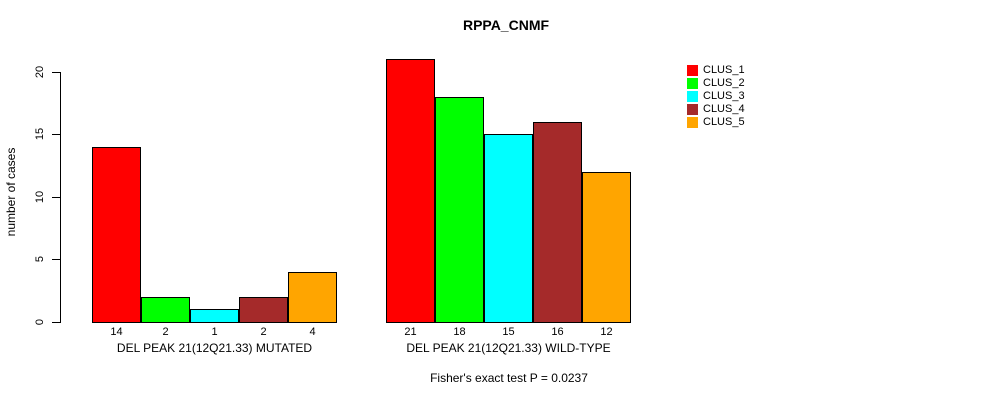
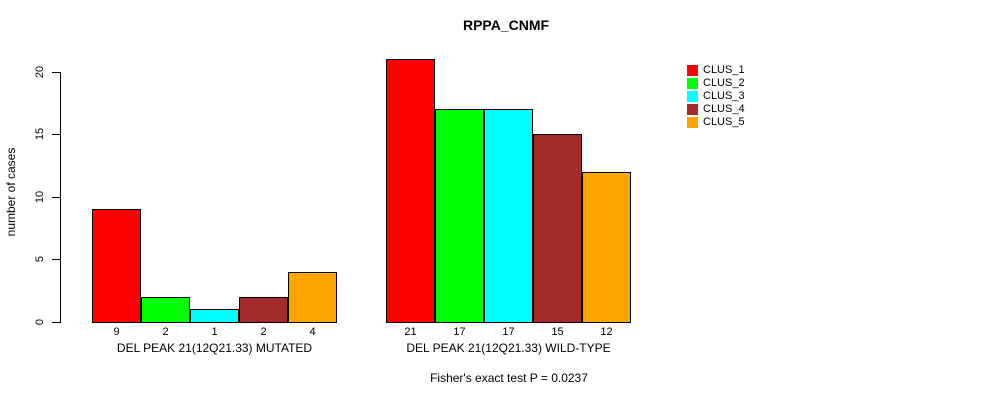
CLUS_1/DEL PEAK 21(12Q21.33) MUTATED: 14 -> 9
CLUS_2/DEL PEAK 21(12Q21.33) WILD-TYPE: 18 -> 17
CLUS_3/DEL PEAK 21(12Q21.33) WILD-TYPE: 15 -> 17
CLUS_4/DEL PEAK 21(12Q21.33) WILD-TYPE: 16 -> 15
